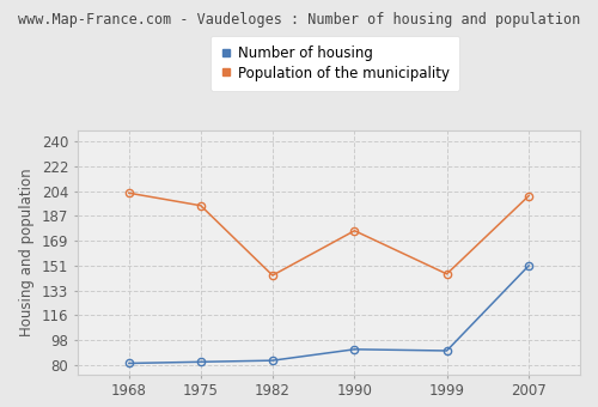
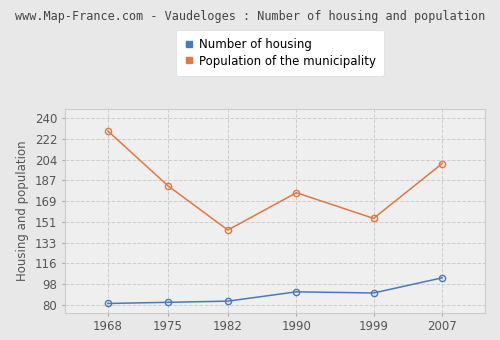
Population of the municipality/1968: 203 -> 229
Population of the municipality/1975: 194 -> 182
Population of the municipality/1999: 145 -> 154
Number of housing/2007: 151 -> 103
